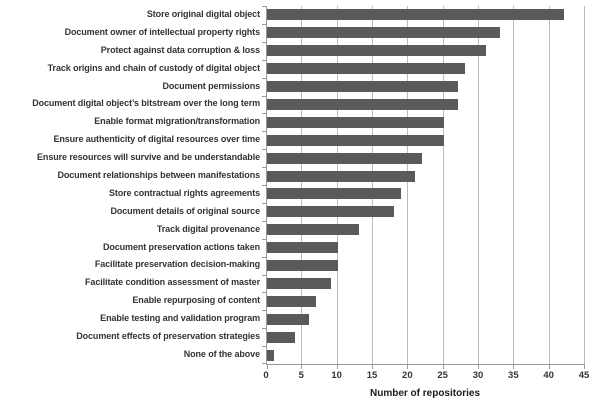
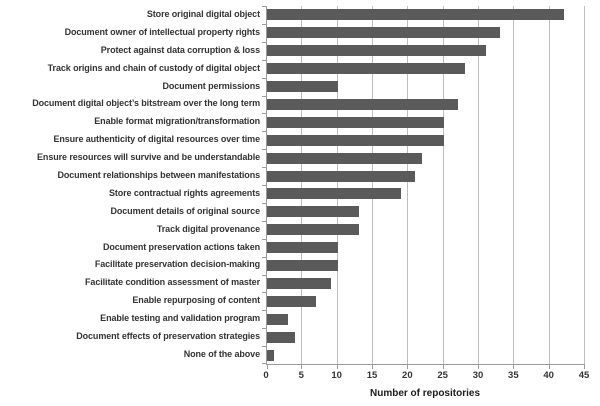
Document permissions: 27 -> 10
Document details of original source: 18 -> 13
Enable testing and validation program: 6 -> 3
